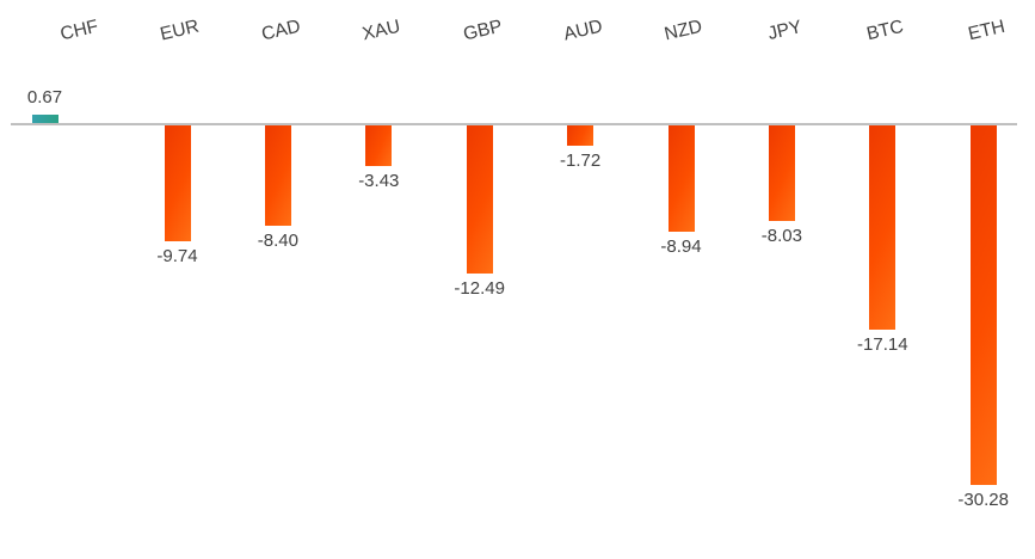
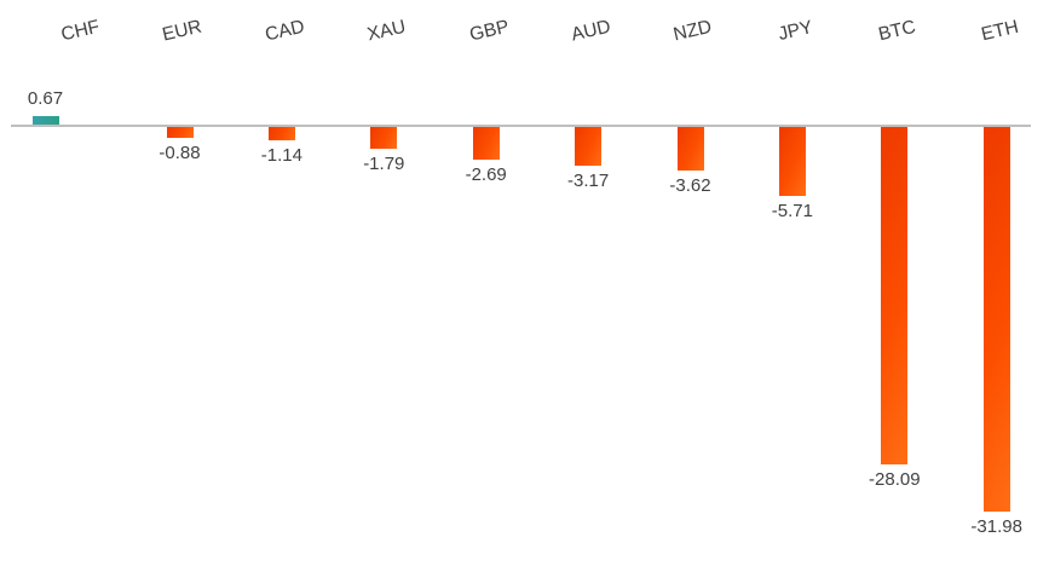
EUR: -9.74 -> -0.88
CAD: -8.40 -> -1.14
XAU: -3.43 -> -1.79
GBP: -12.49 -> -2.69
AUD: -1.72 -> -3.17
NZD: -8.94 -> -3.62
JPY: -8.03 -> -5.71
BTC: -17.14 -> -28.09
ETH: -30.28 -> -31.98
